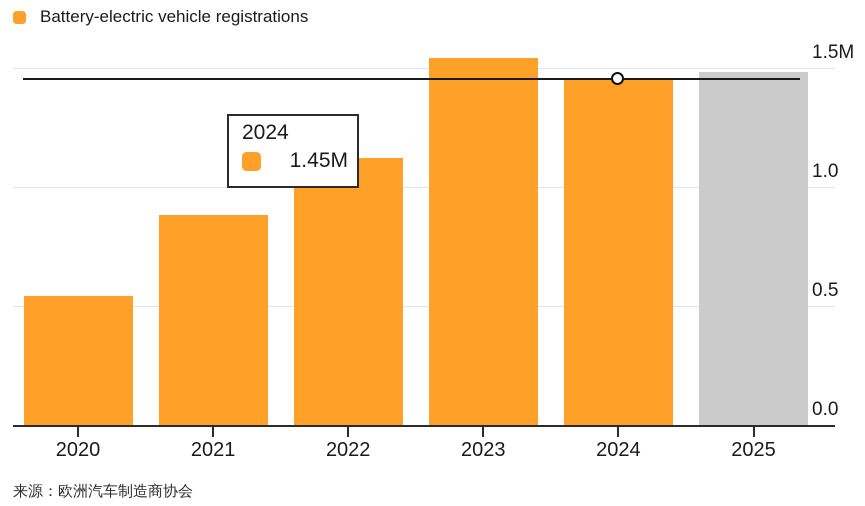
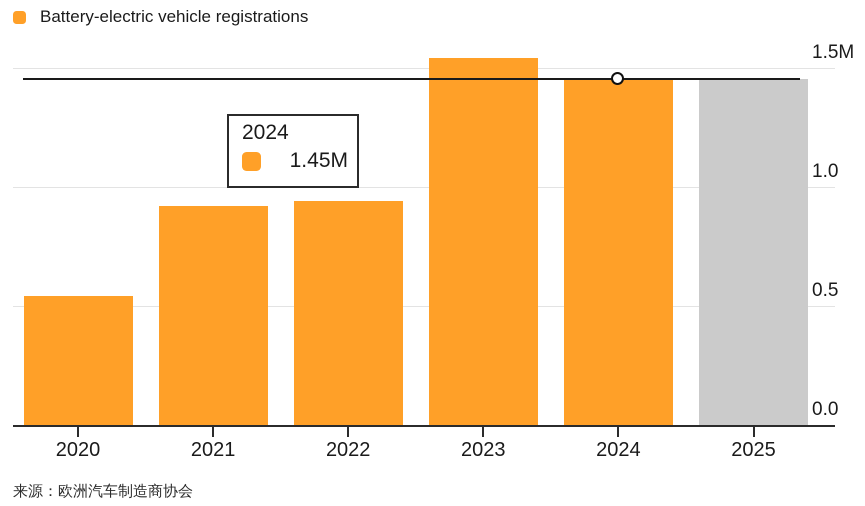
2021: 0.88M -> 0.92M
2022: 1.12M -> 0.94M
2025: 1.48M -> 1.45M
